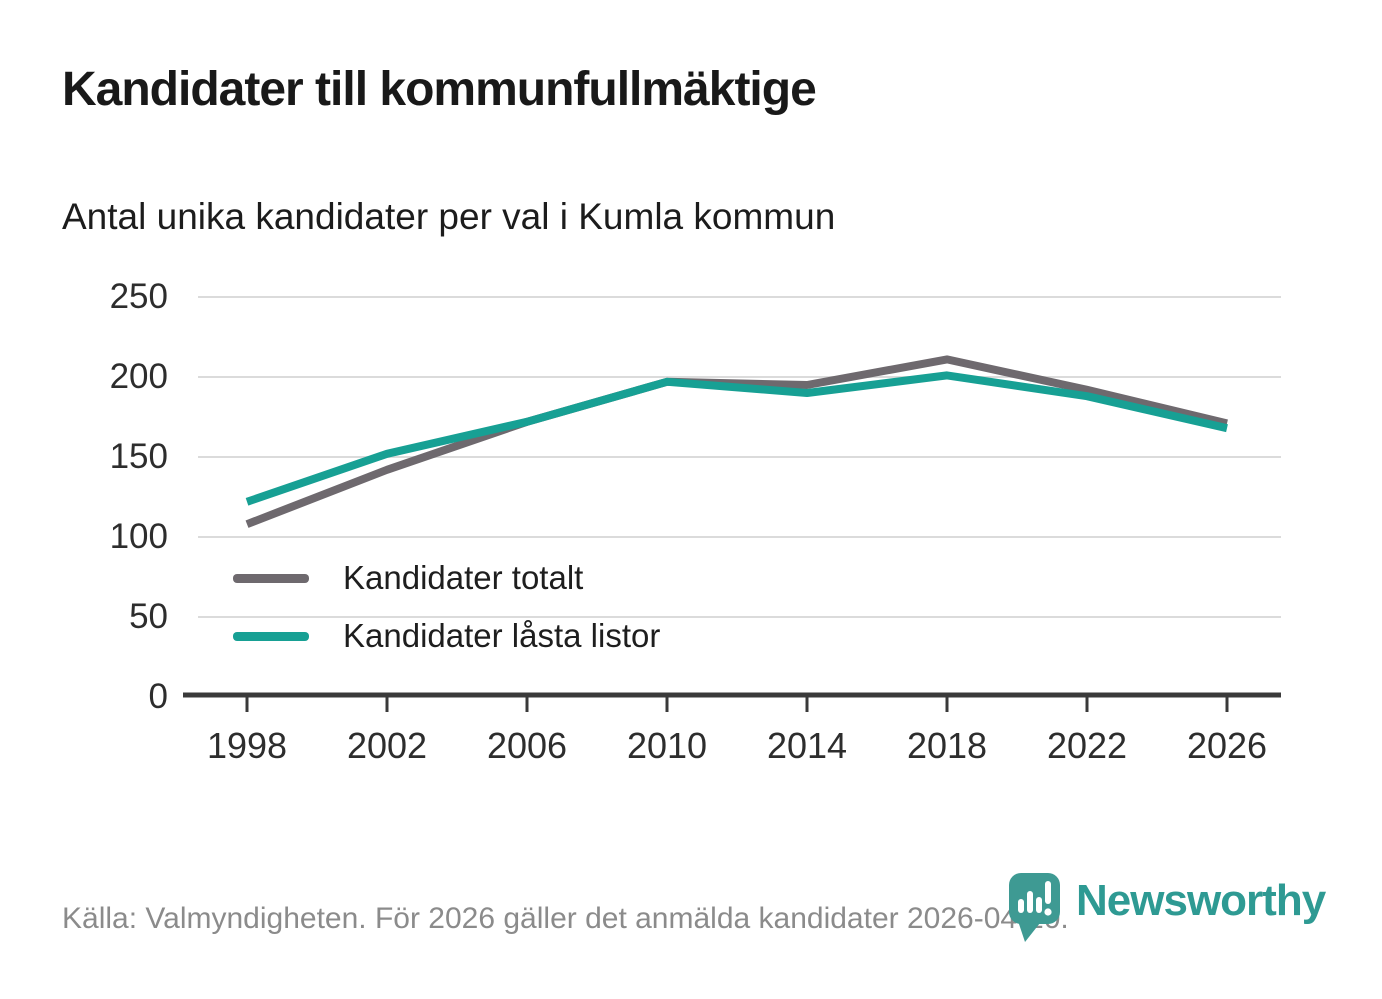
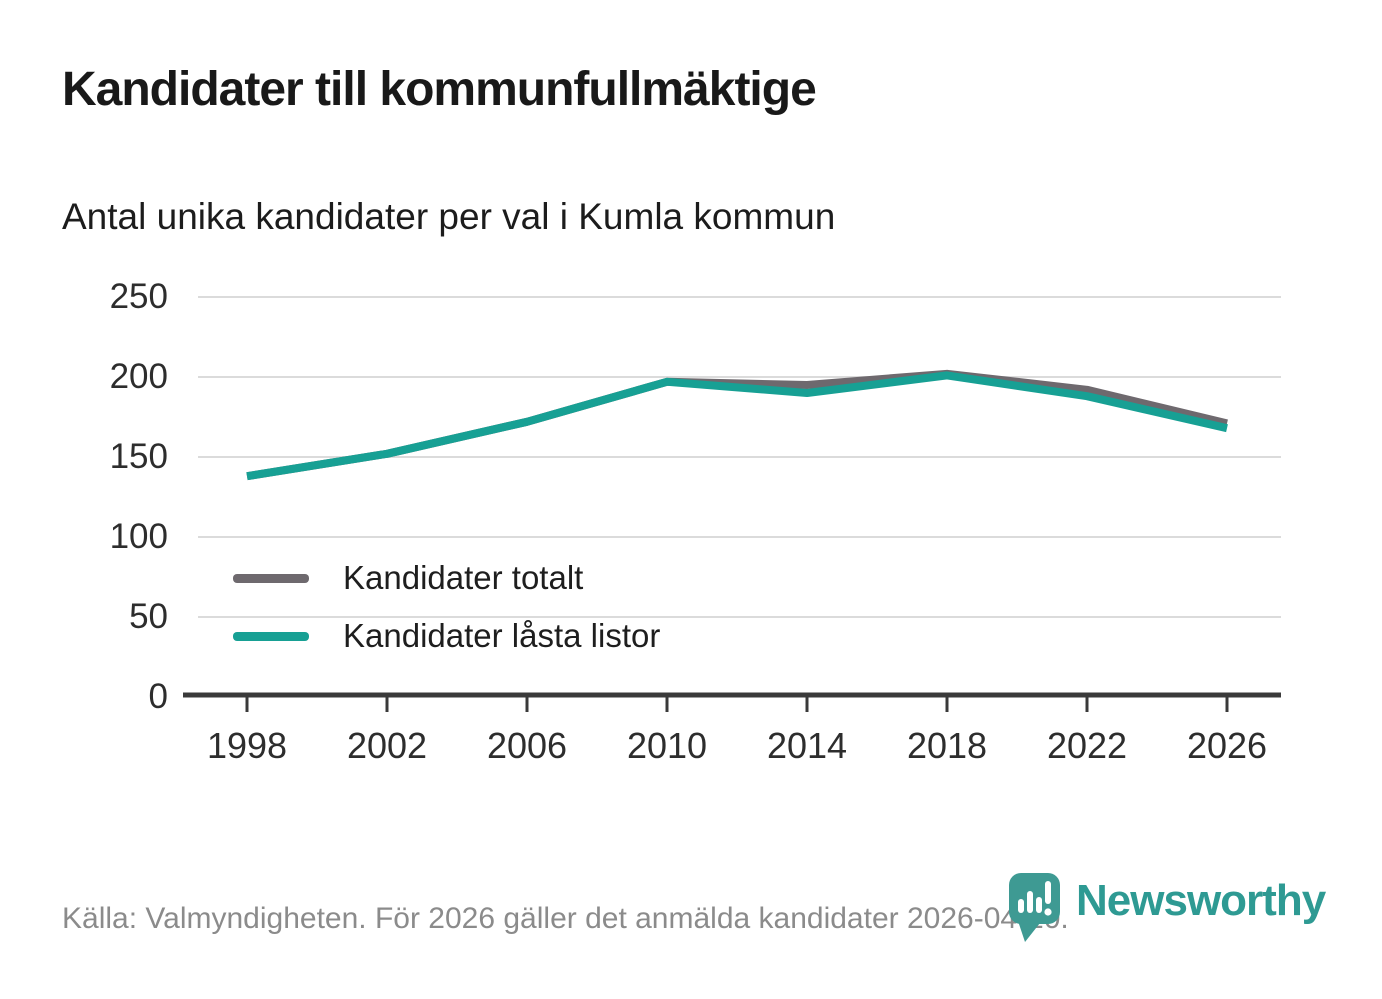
Kandidater totalt/1998: 108 -> 138
Kandidater låsta listor/1998: 122 -> 138
Kandidater totalt/2002: 142 -> 152
Kandidater totalt/2018: 211 -> 202
